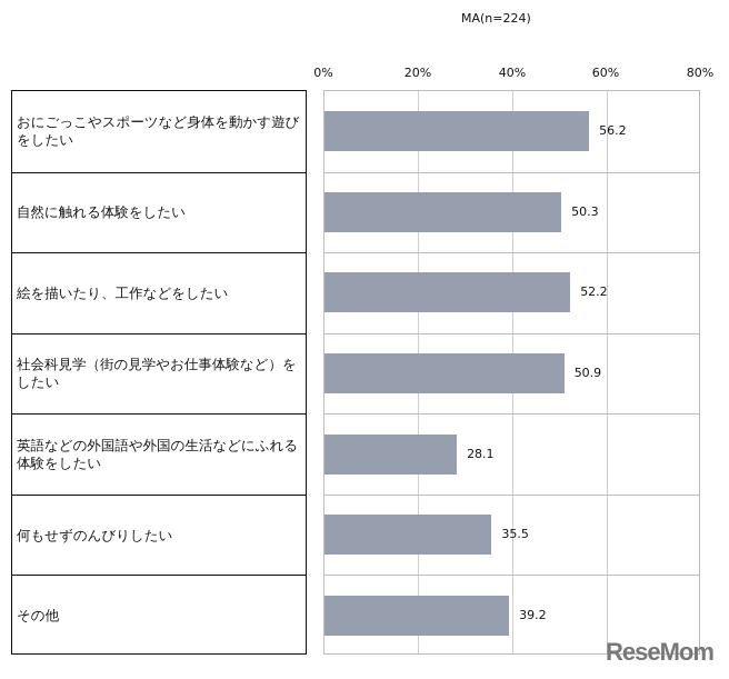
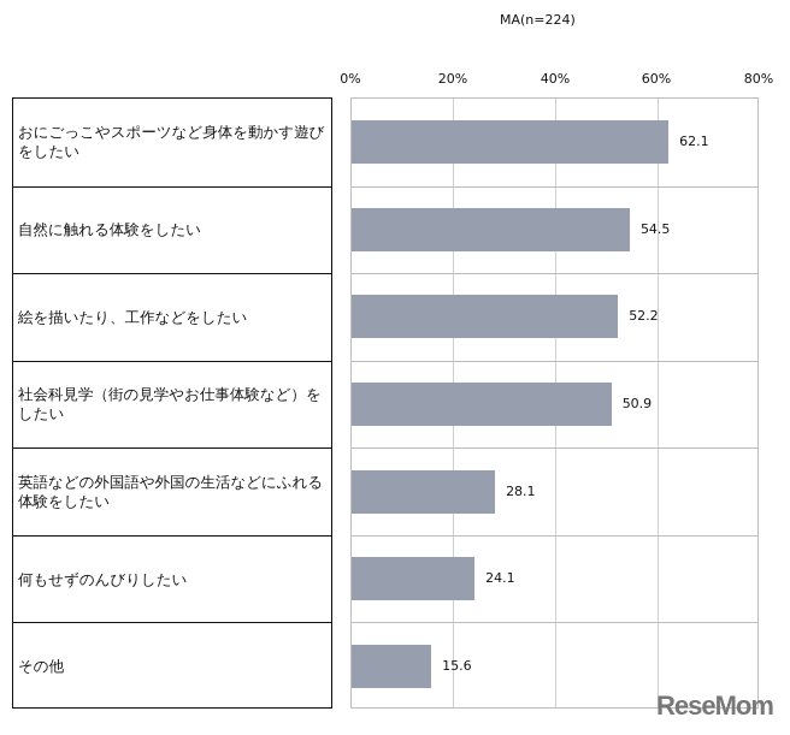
おにごっこやスポーツなど身体を動かす遊びをしたい: 56.2 -> 62.1
自然に触れる体験をしたい: 50.3 -> 54.5
何もせずのんびりしたい: 35.5 -> 24.1
その他: 39.2 -> 15.6
